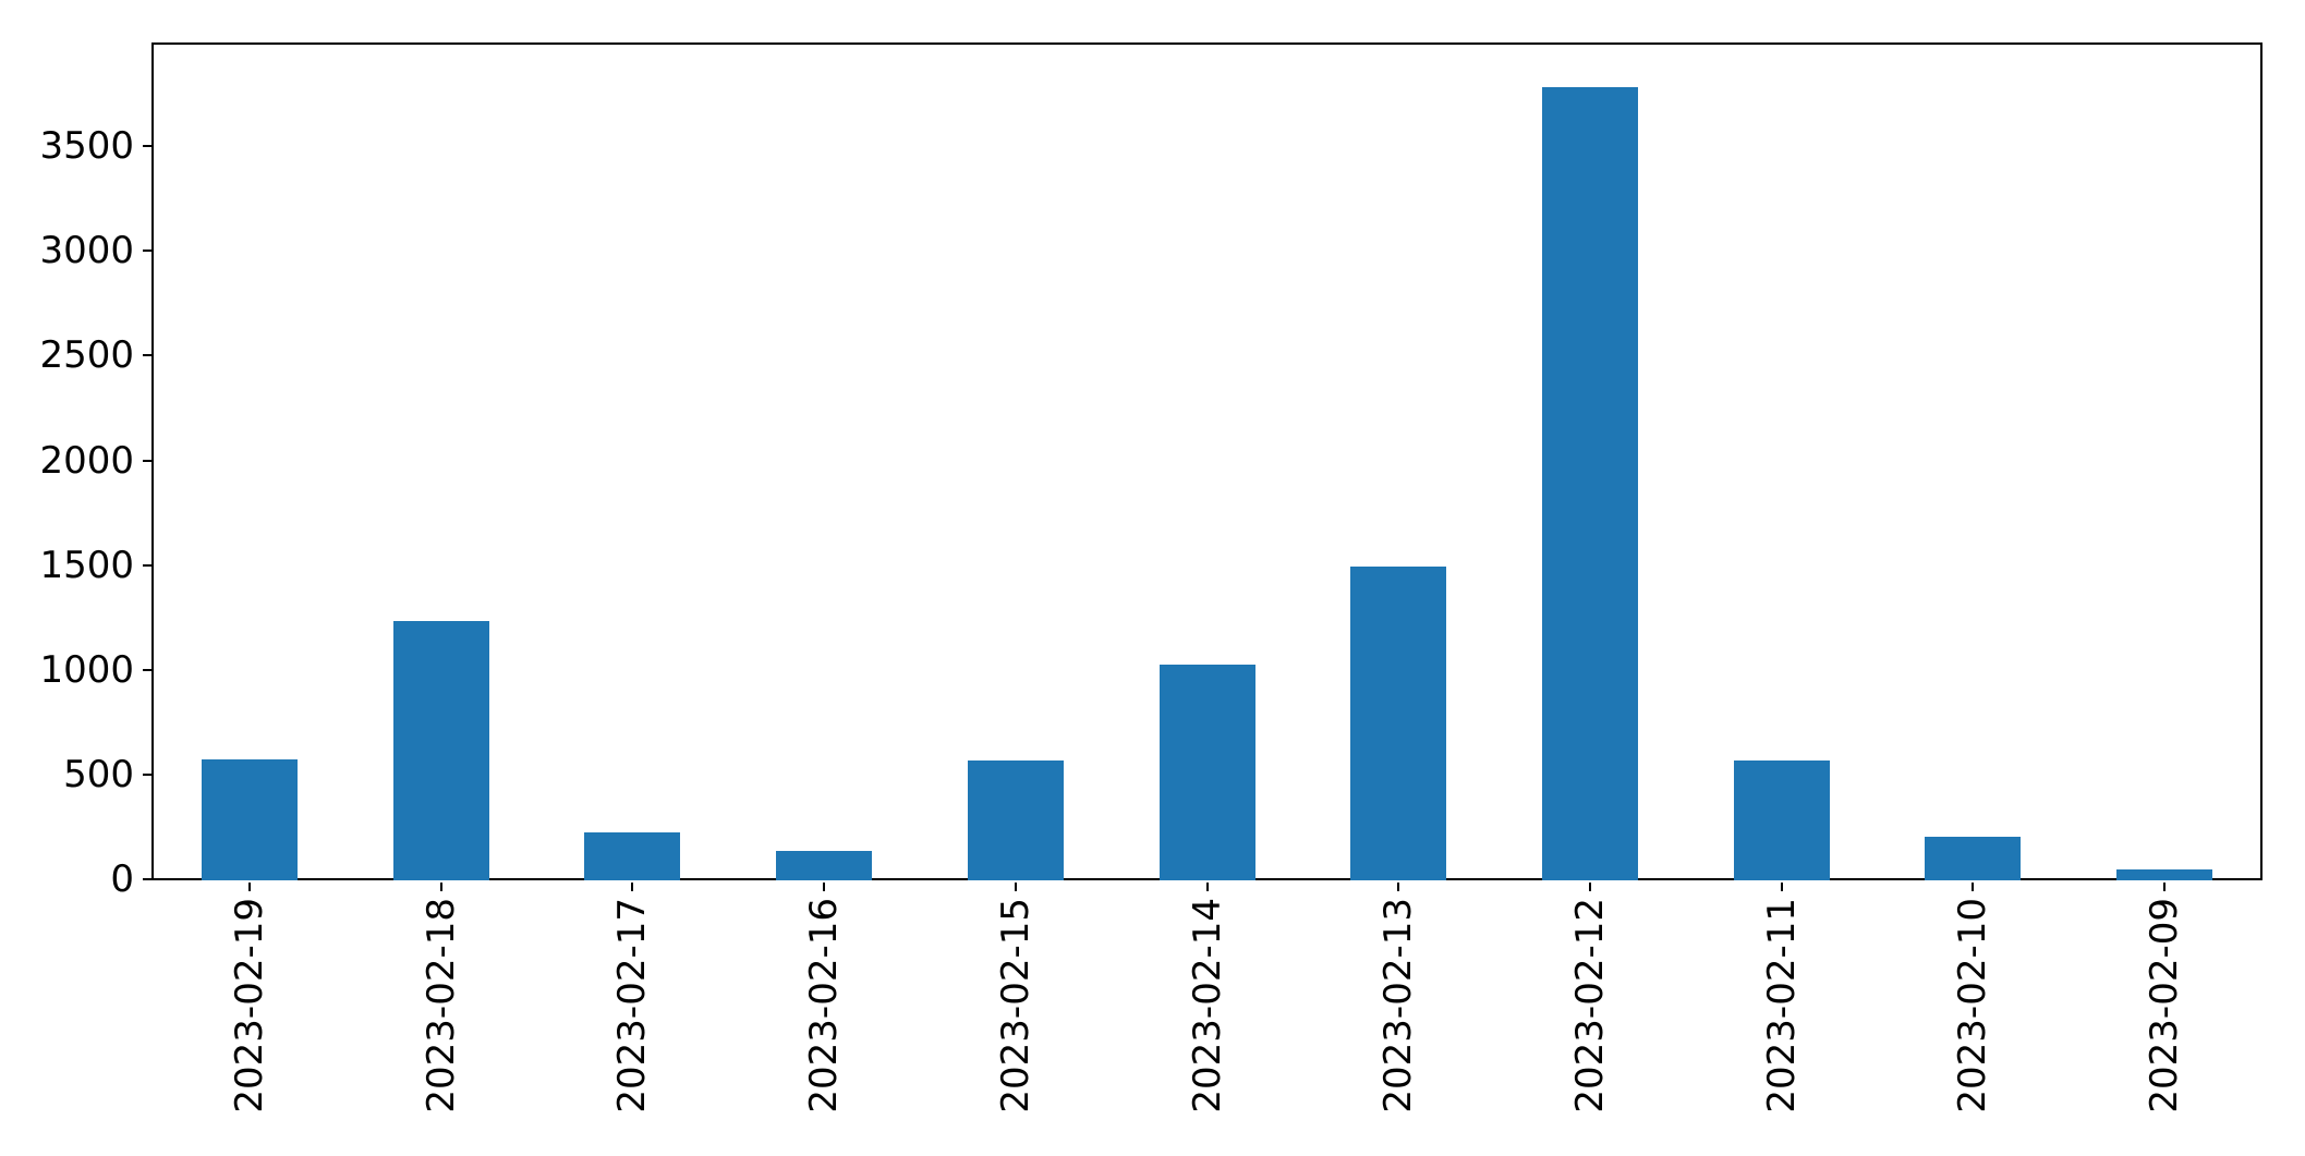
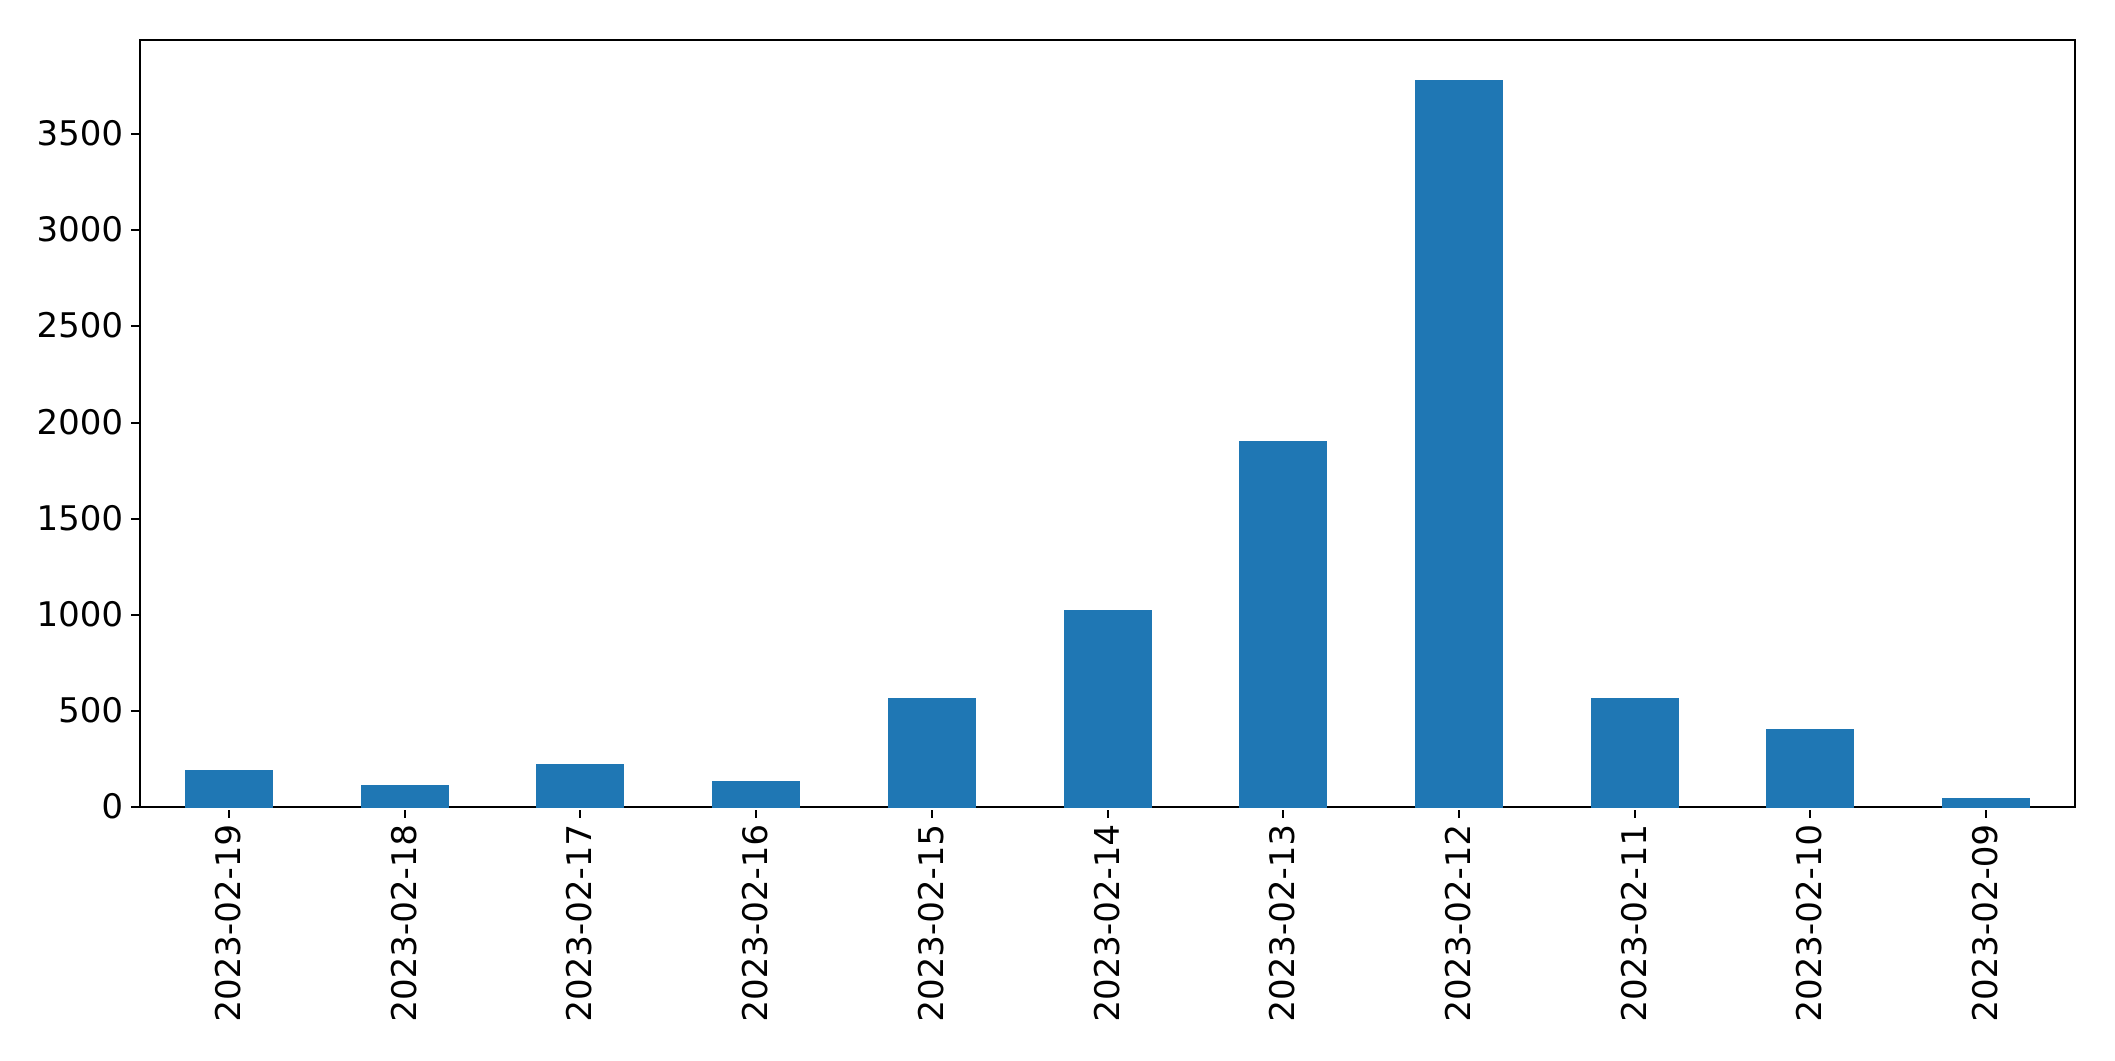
2023-02-19: 580 -> 200
2023-02-18: 1240 -> 120
2023-02-13: 1500 -> 1910
2023-02-10: 210 -> 410
